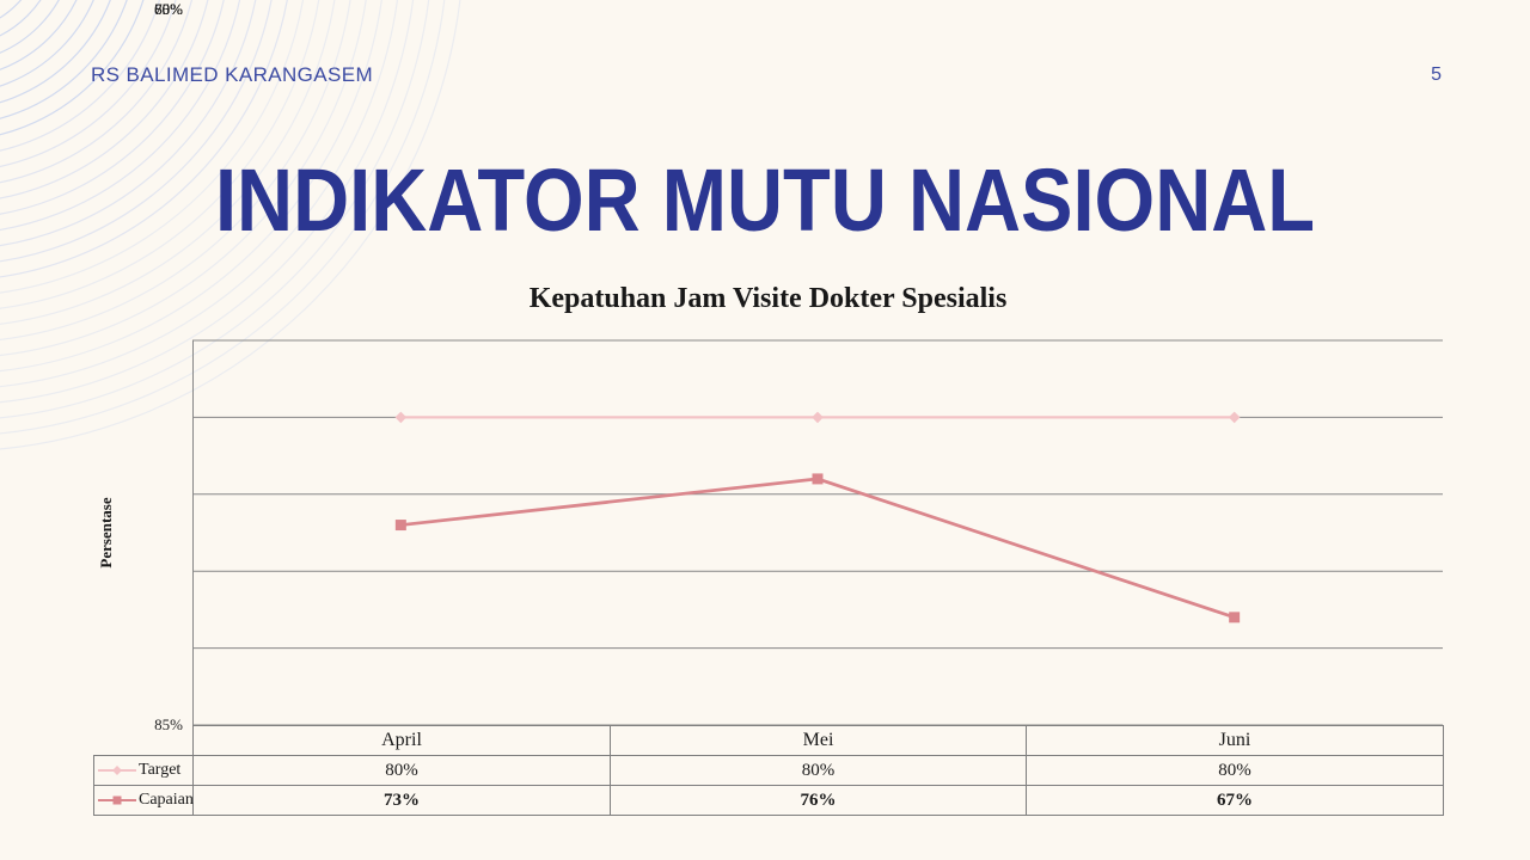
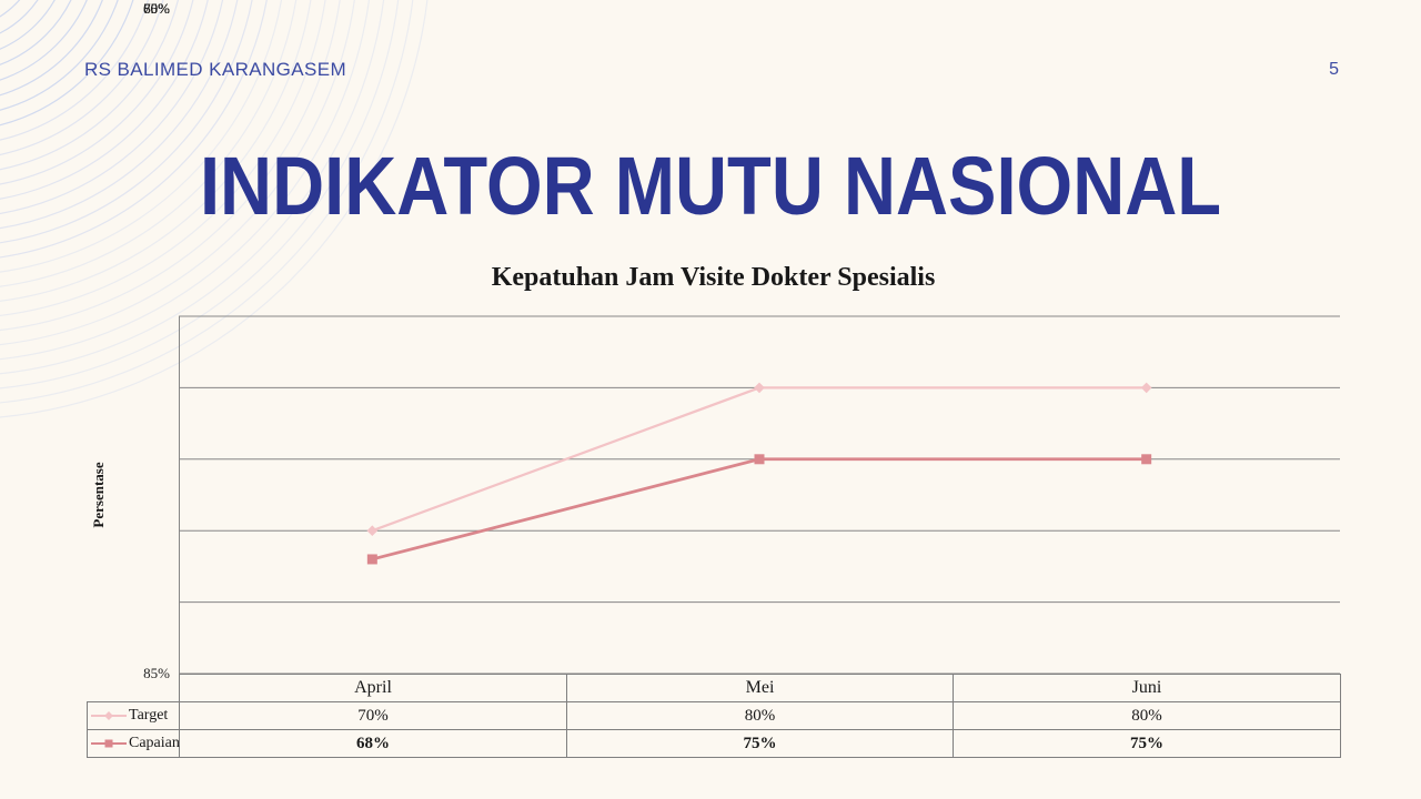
Target/April: 80% -> 70%
Capaian/April: 73% -> 68%
Capaian/Mei: 76% -> 75%
Capaian/Juni: 67% -> 75%
